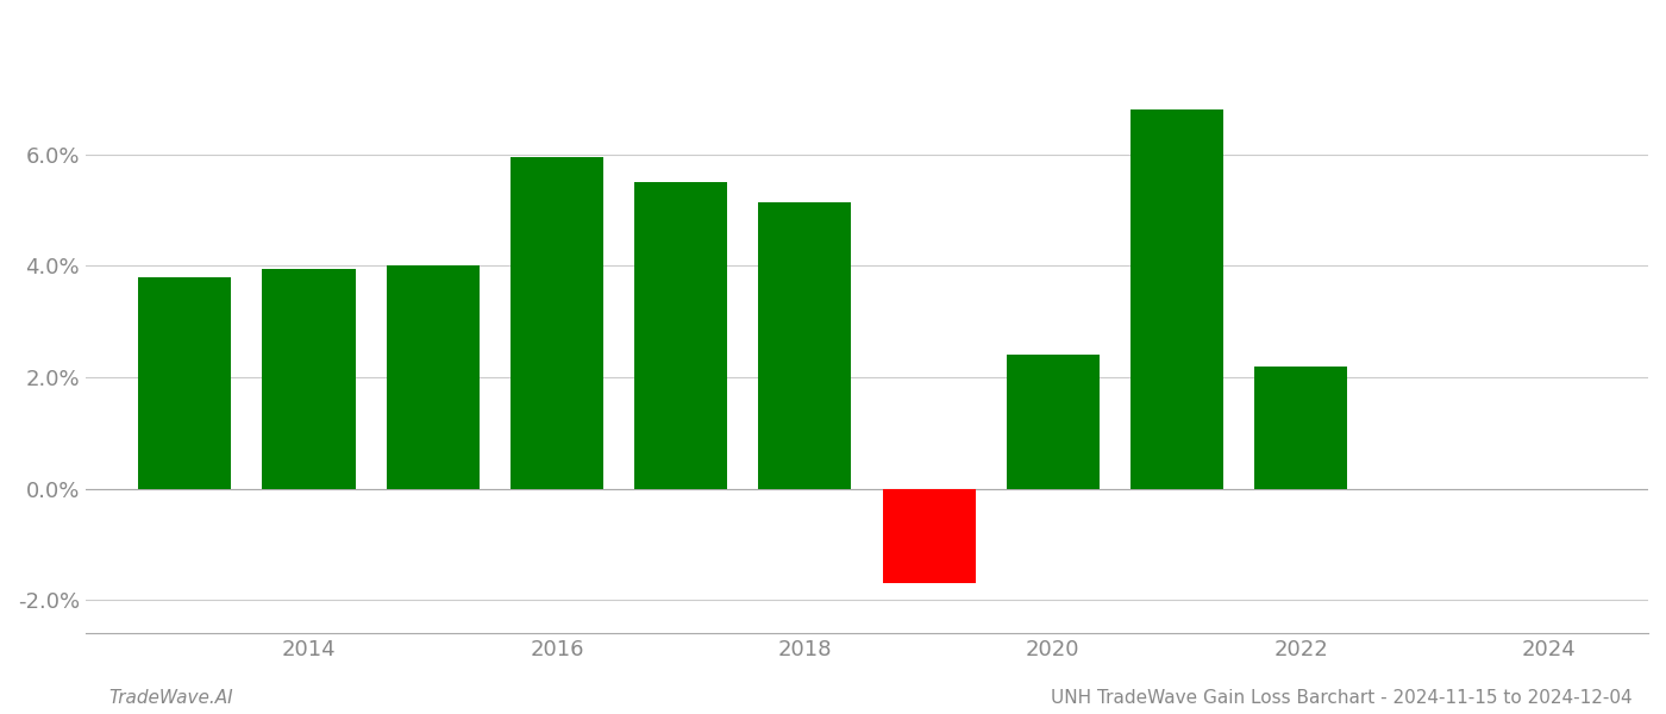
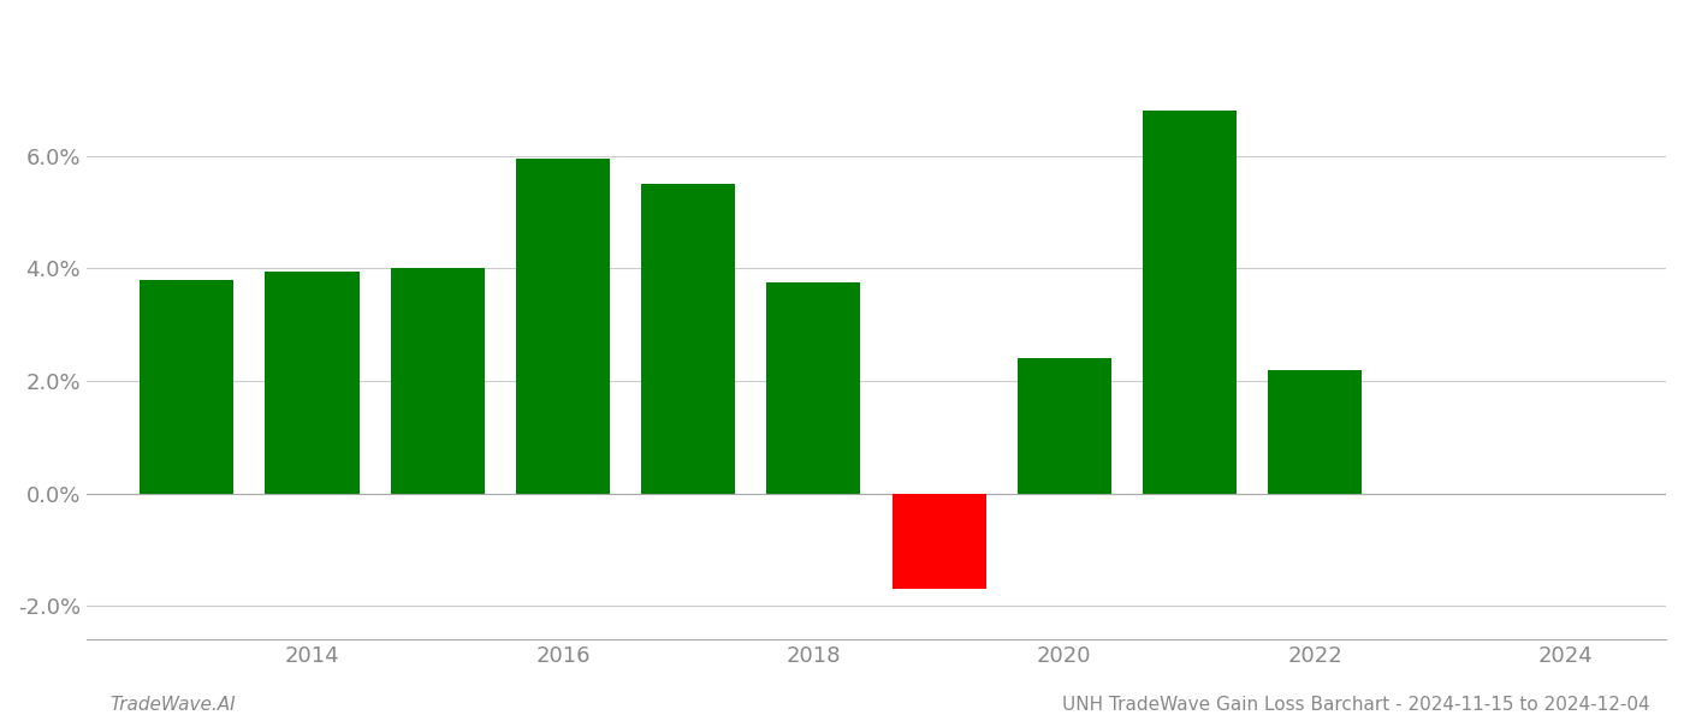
2018: 5.15% -> 3.75%
